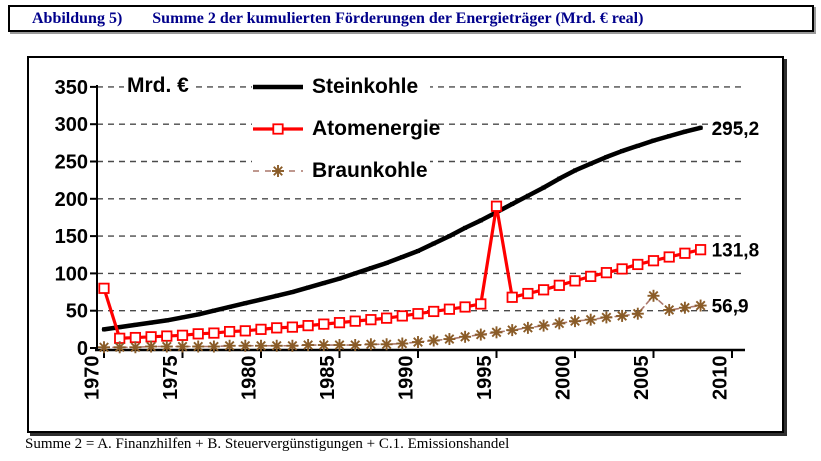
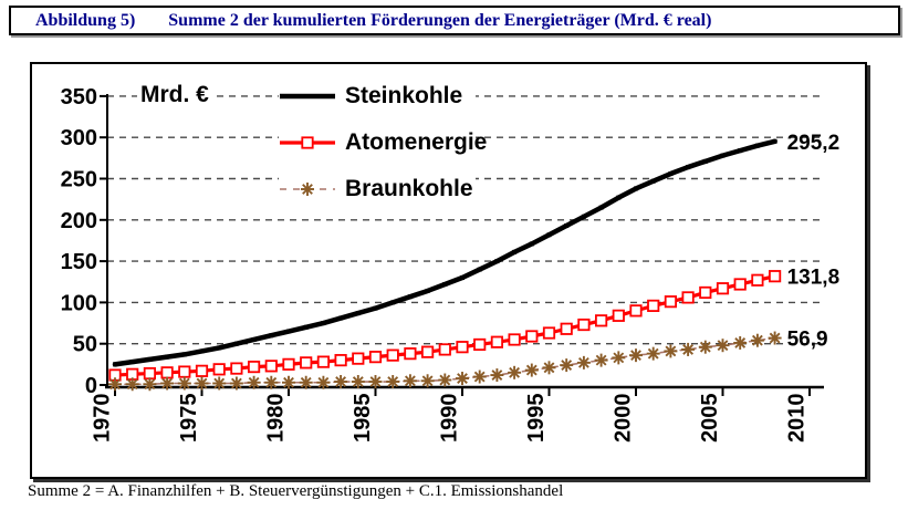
Atomenergie/1970: 80 -> 10
Atomenergie/1995: 190 -> 60
Braunkohle/2005: 70 -> 50
